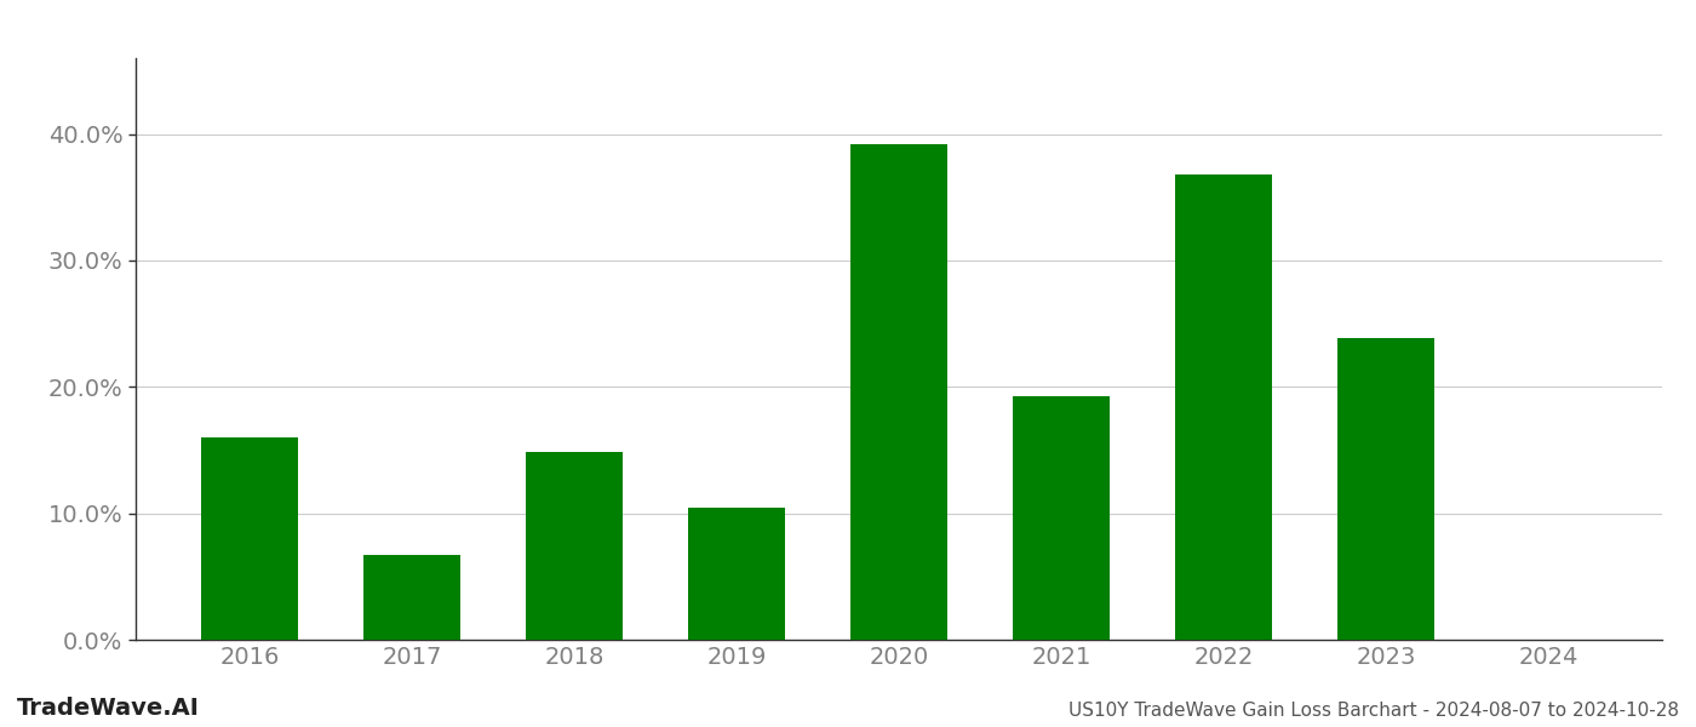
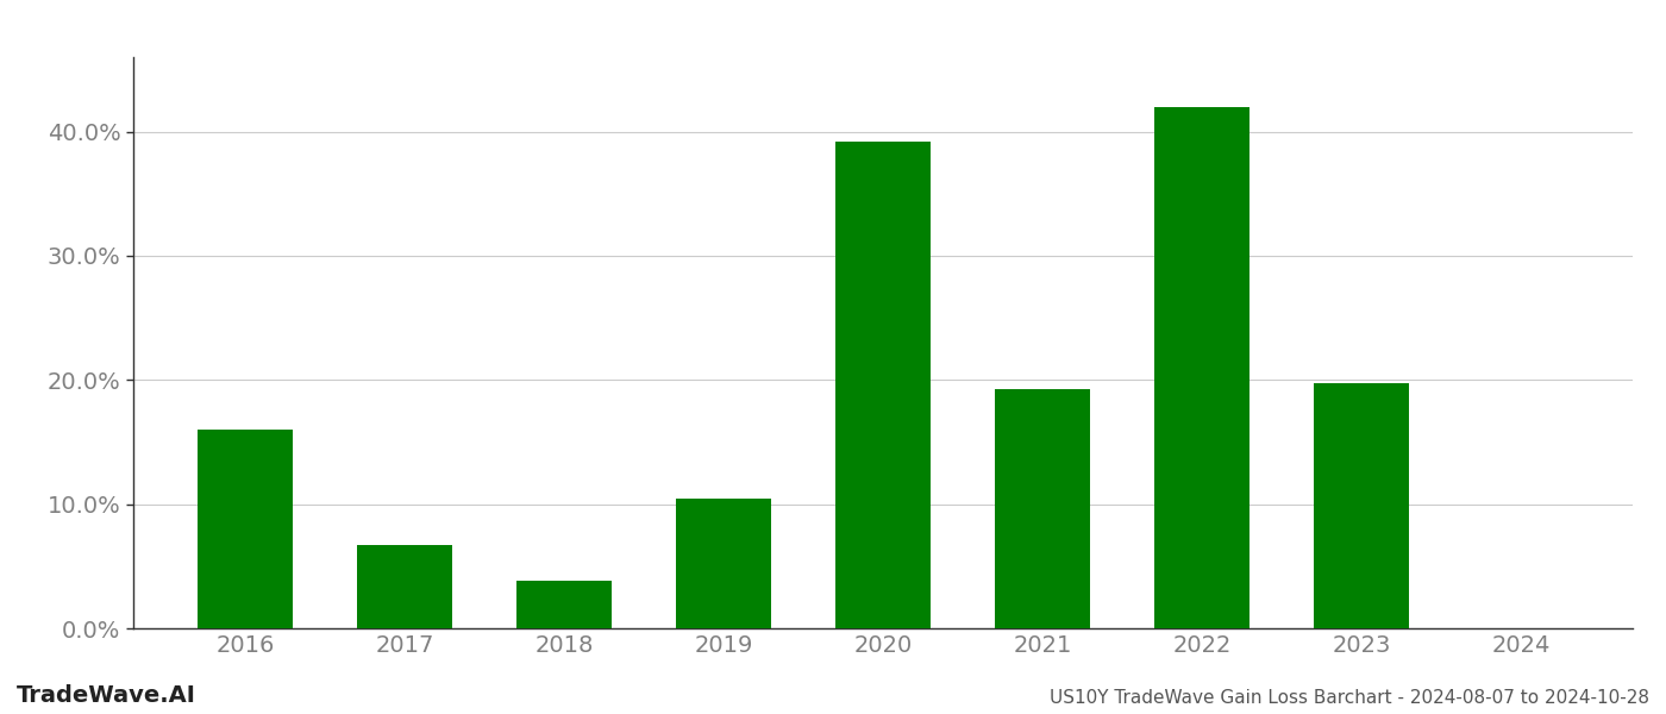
2018: 14.9% -> 3.8%
2022: 36.8% -> 42.0%
2023: 23.9% -> 19.7%
